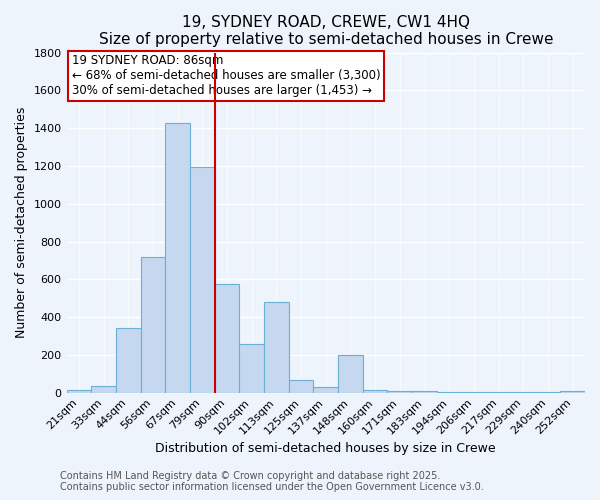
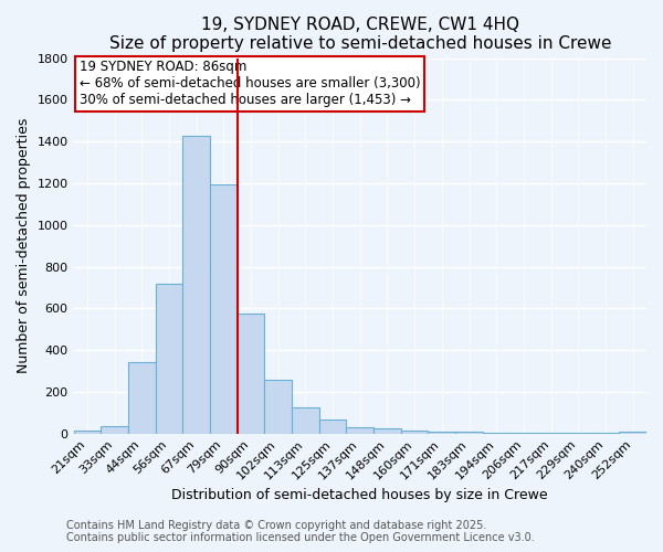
113sqm: 480 -> 120
148sqm: 200 -> 20
